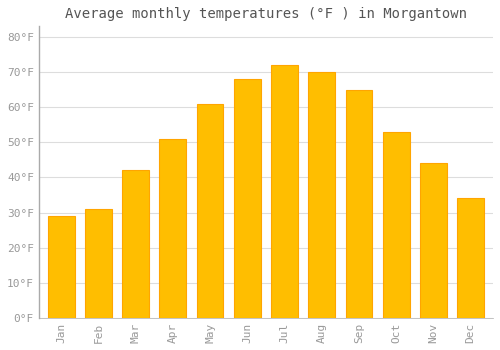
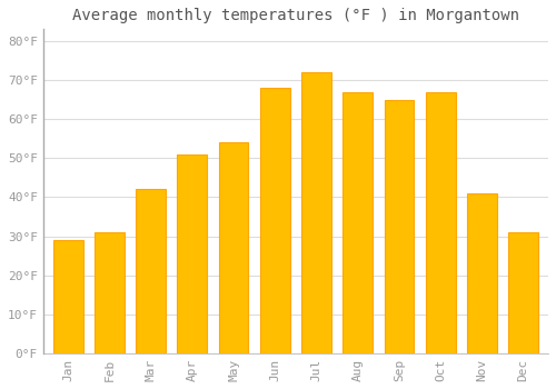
May: 61°F -> 54°F
Aug: 70°F -> 67°F
Oct: 53°F -> 67°F
Nov: 44°F -> 41°F
Dec: 34°F -> 31°F
